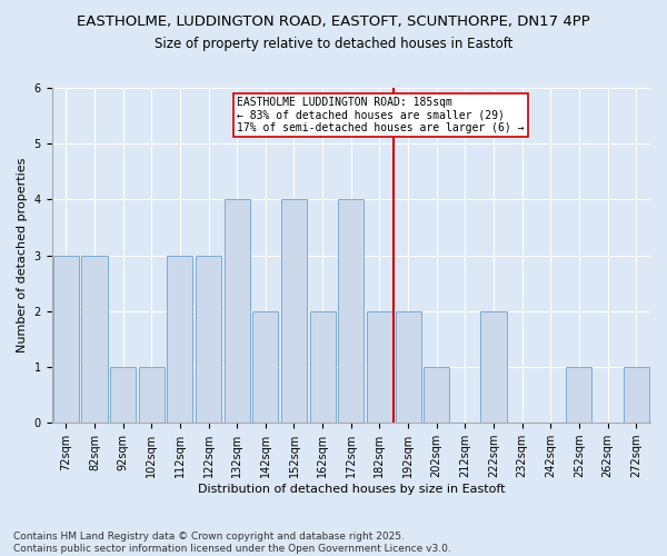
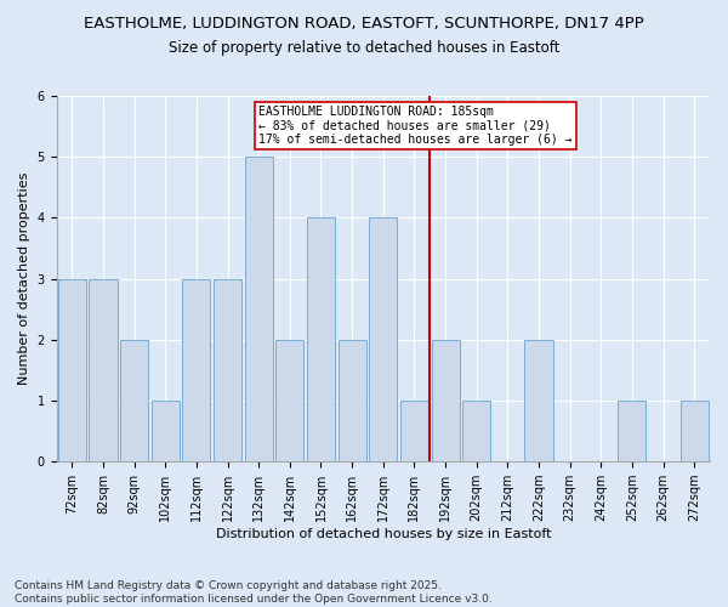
92sqm: 1 -> 2
132sqm: 4 -> 5
182sqm: 2 -> 1
